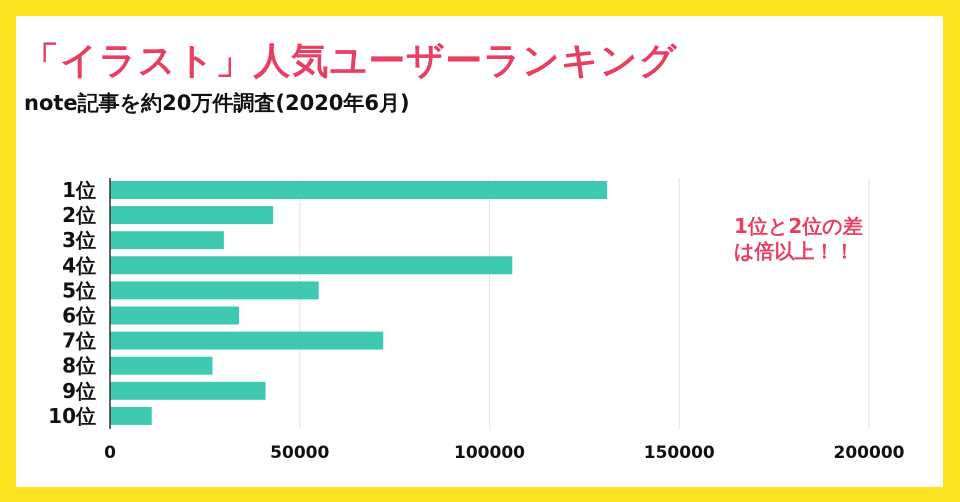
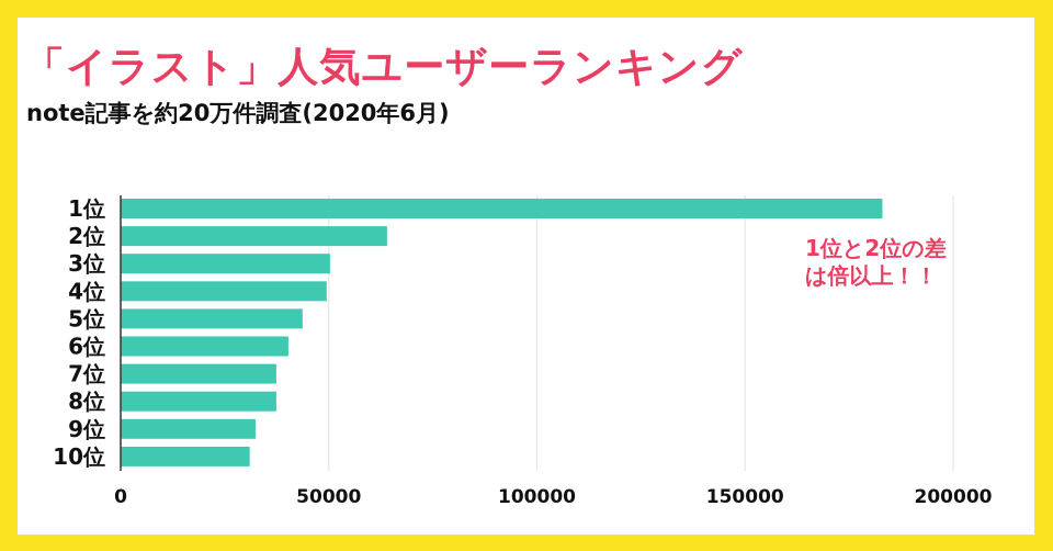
1位: 131000 -> 183000
2位: 43000 -> 64000
3位: 30000 -> 50000
4位: 106000 -> 50000
5位: 55000 -> 44000
6位: 34000 -> 40000
7位: 72000 -> 37000
8位: 27000 -> 37000
9位: 41000 -> 32000
10位: 11000 -> 31000
